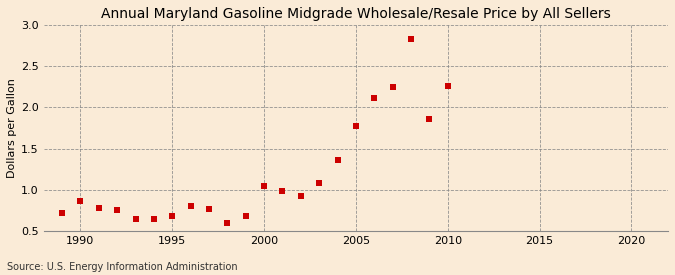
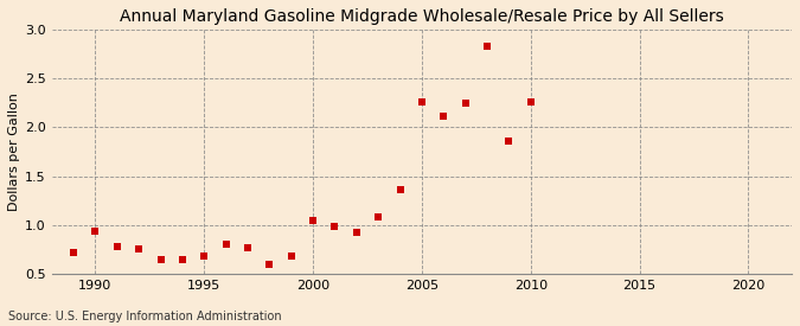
1990: 0.86 -> 0.94
2005: 1.77 -> 2.26
